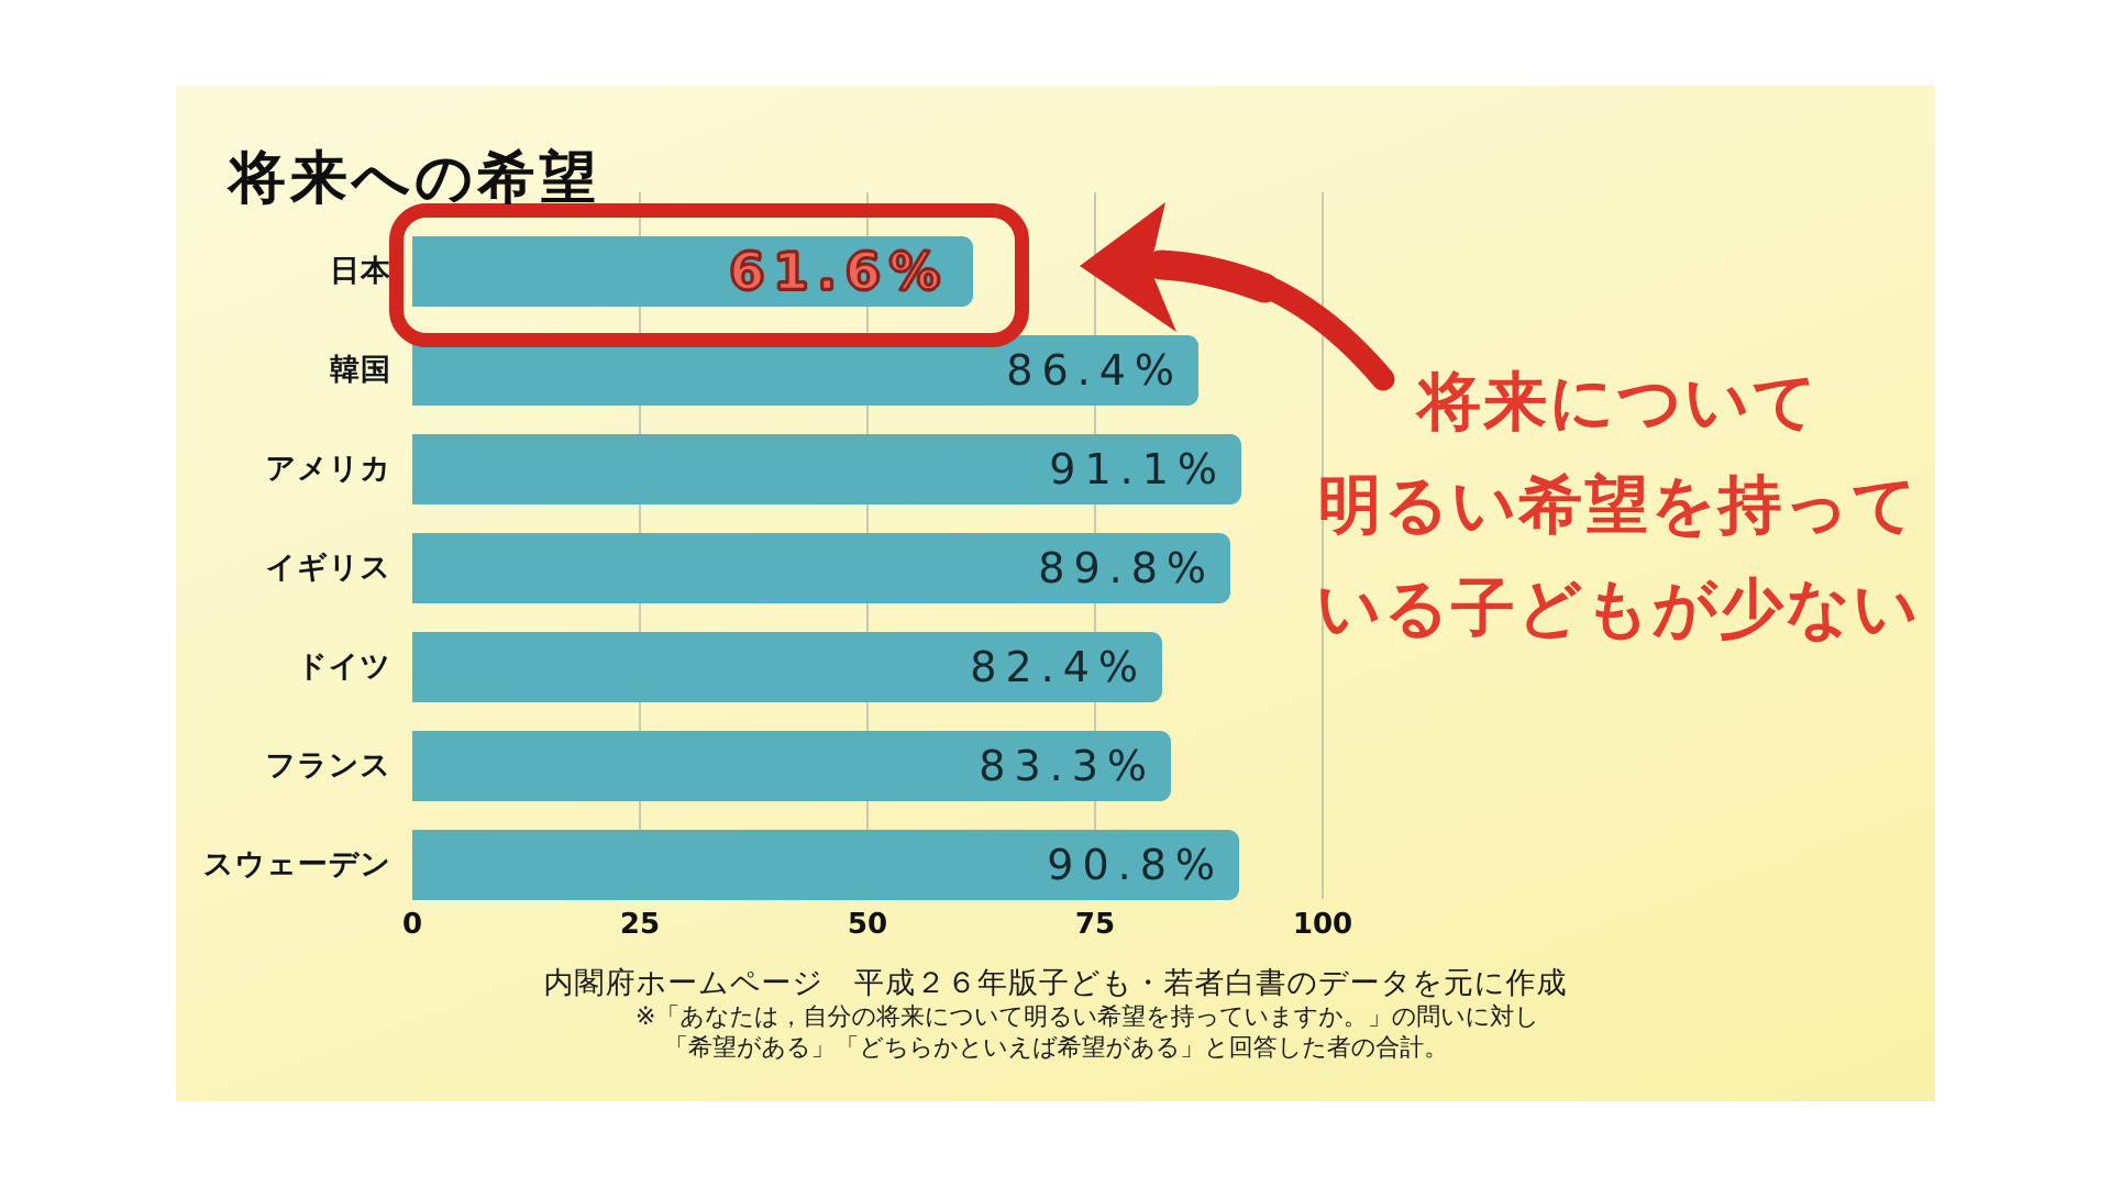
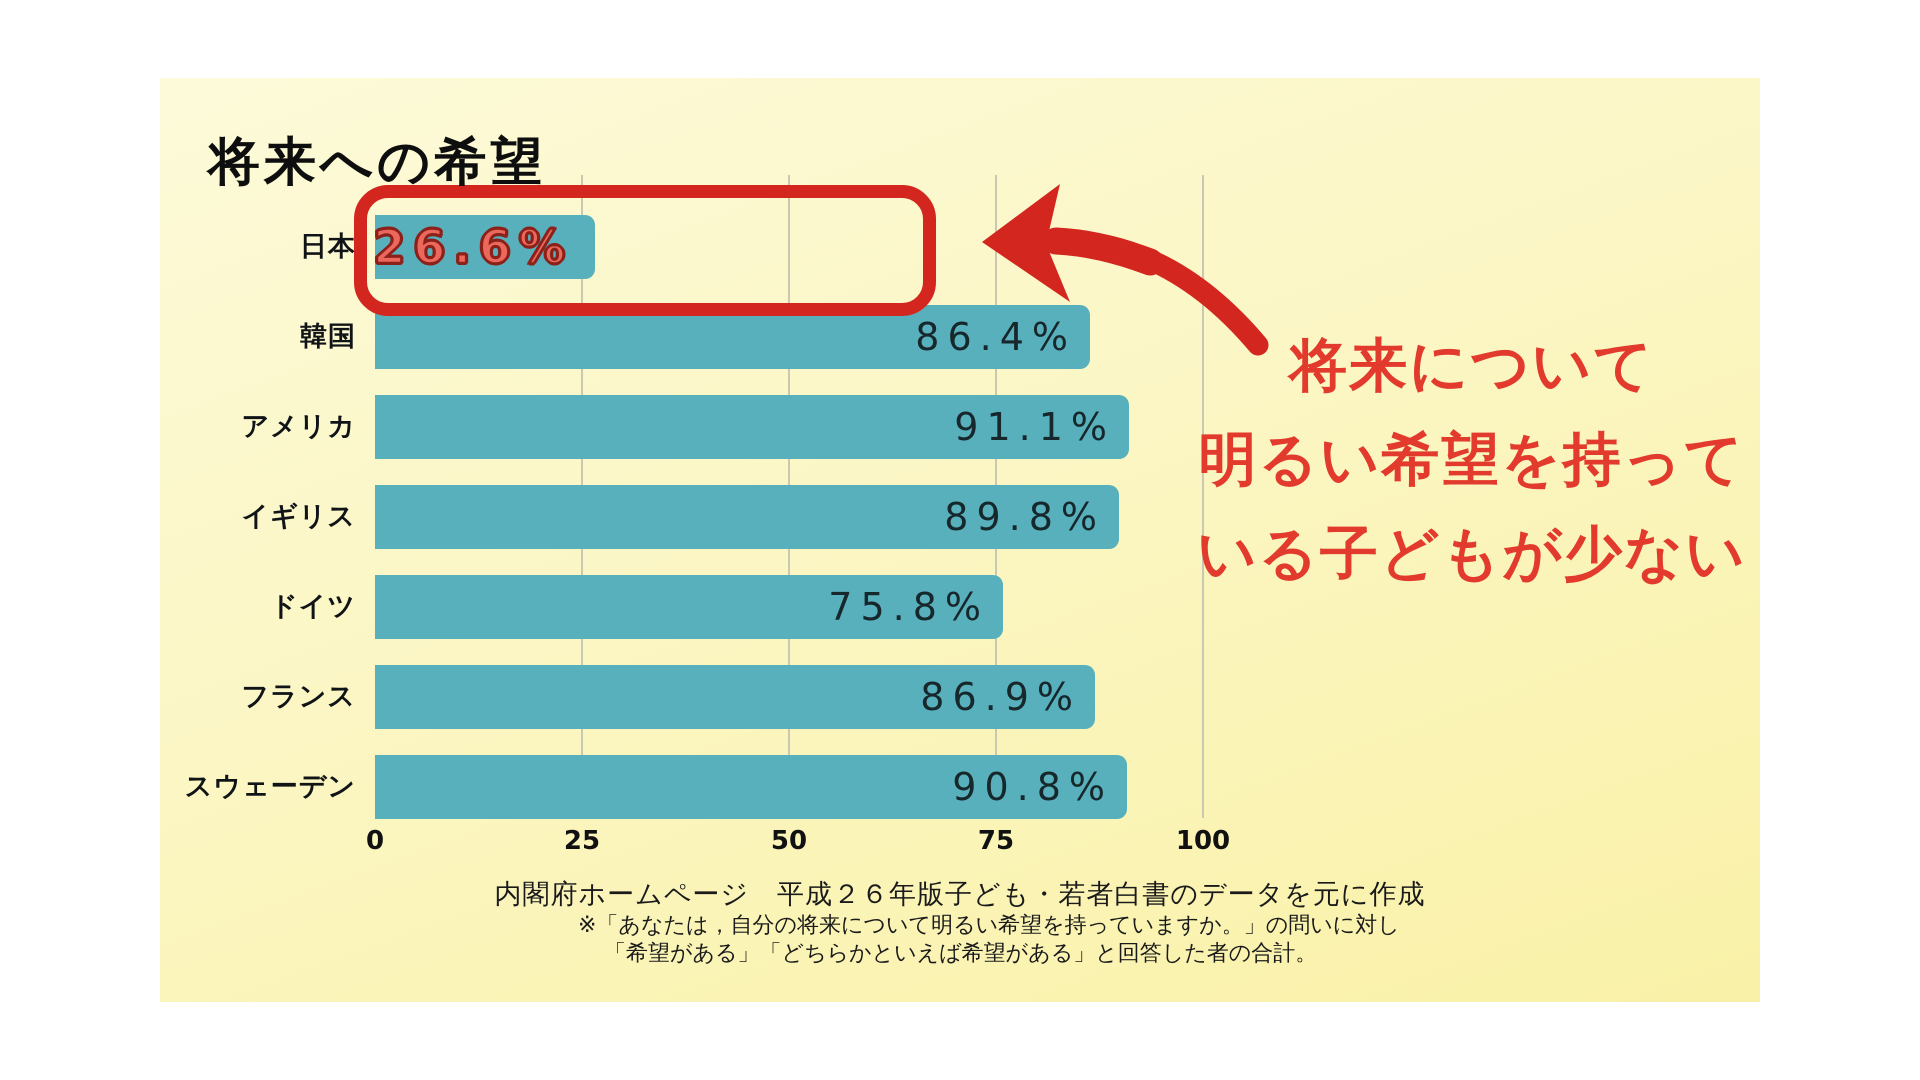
日本: 61.6% -> 26.6%
ドイツ: 82.4% -> 75.8%
フランス: 83.3% -> 86.9%
